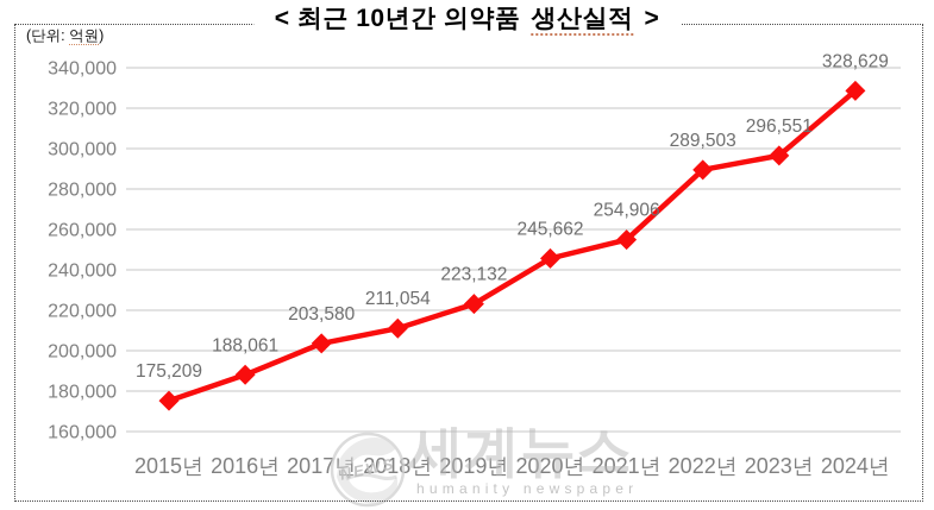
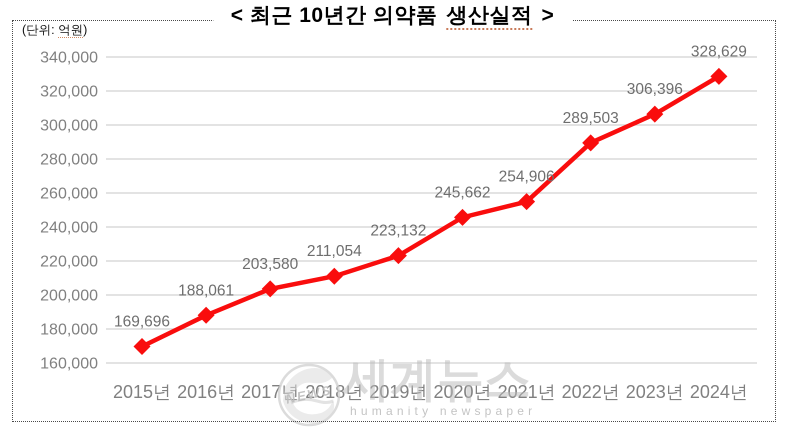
2015년: 175,209 -> 169,696
2023년: 296,551 -> 306,396
